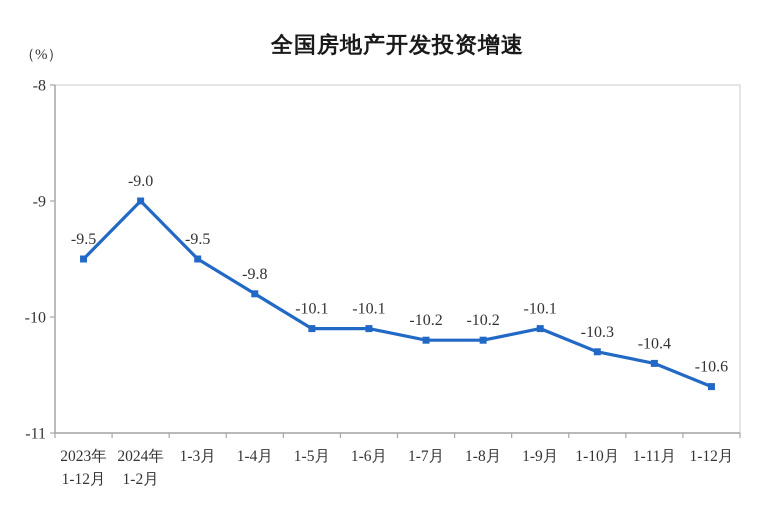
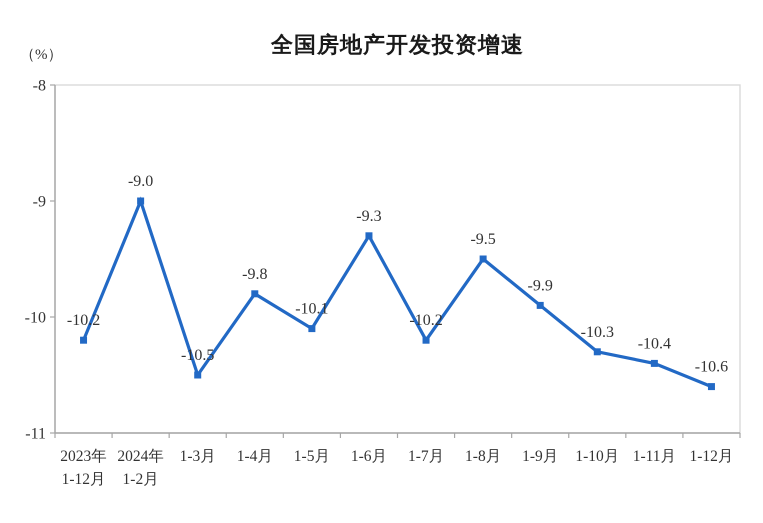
2023年 1-12月: -9.5 -> -10.2
1-3月: -9.5 -> -10.5
1-6月: -10.1 -> -9.3
1-8月: -10.2 -> -9.5
1-9月: -10.1 -> -9.9
